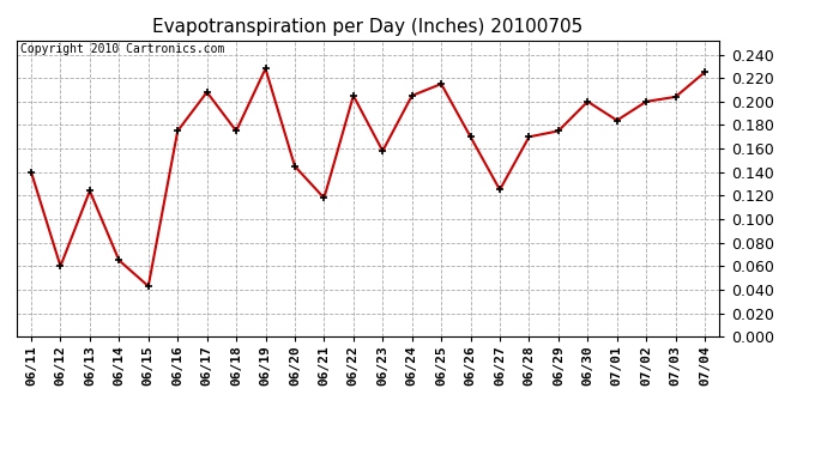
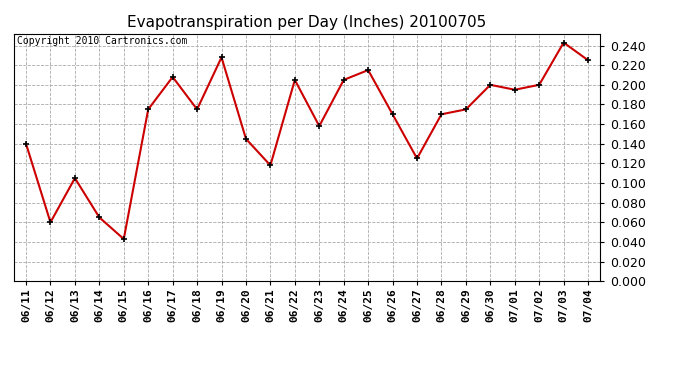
06/13: 0.124 -> 0.105
07/01: 0.184 -> 0.195
07/03: 0.204 -> 0.243
